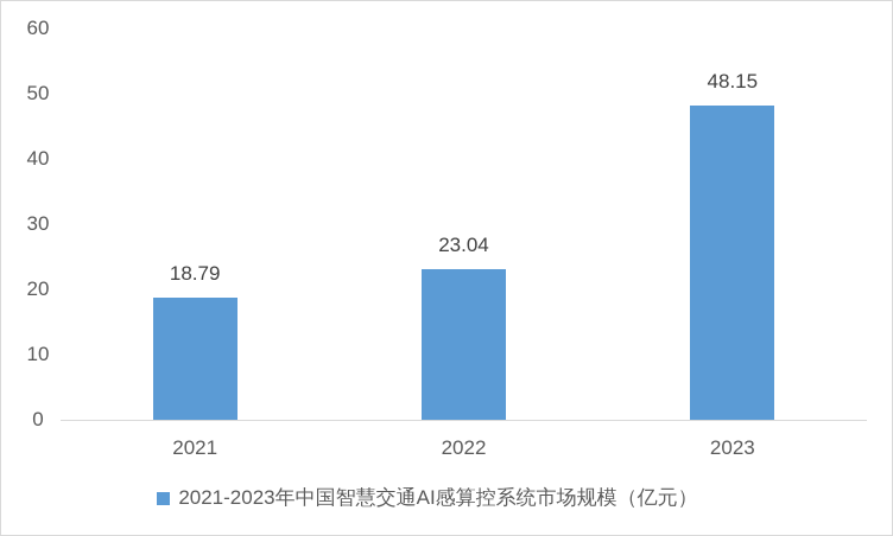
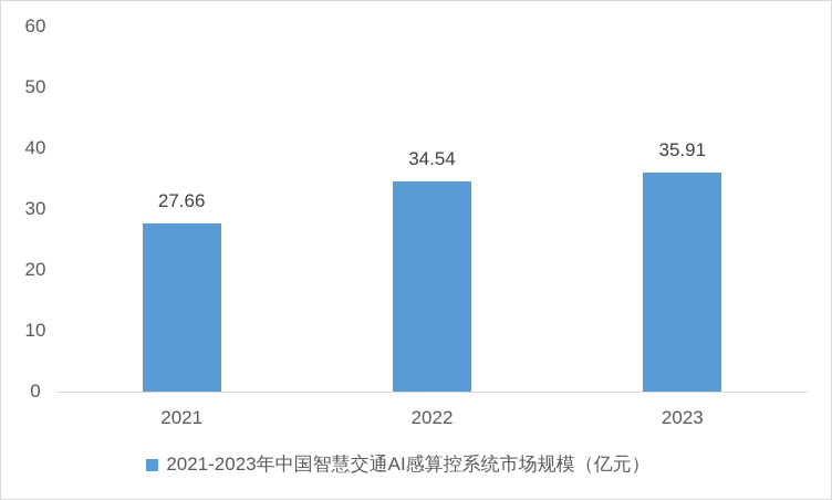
2021: 18.79 -> 27.66
2022: 23.04 -> 34.54
2023: 48.15 -> 35.91
